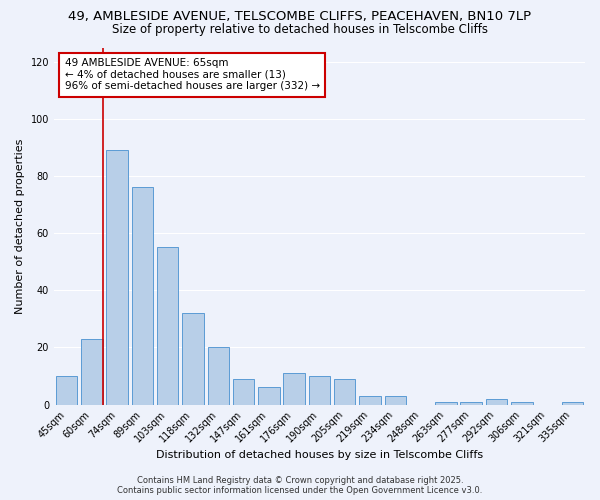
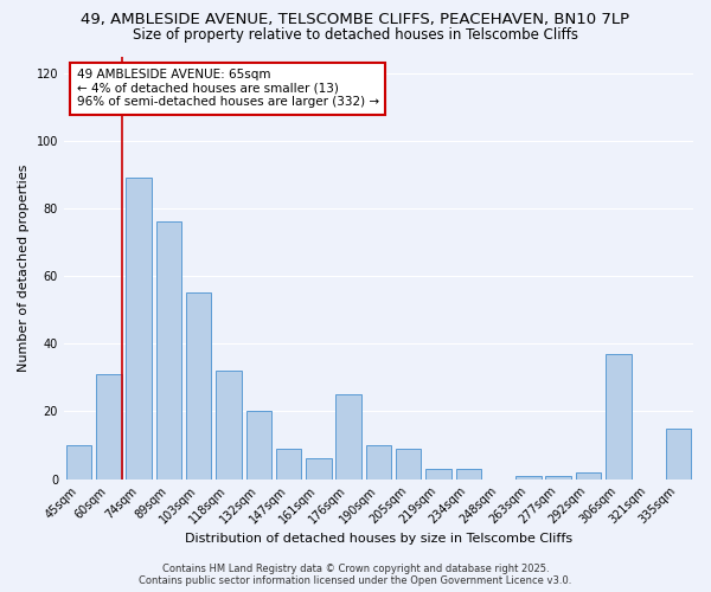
60sqm: 23 -> 31
176sqm: 11 -> 25
306sqm: 1 -> 37
335sqm: 1 -> 15
